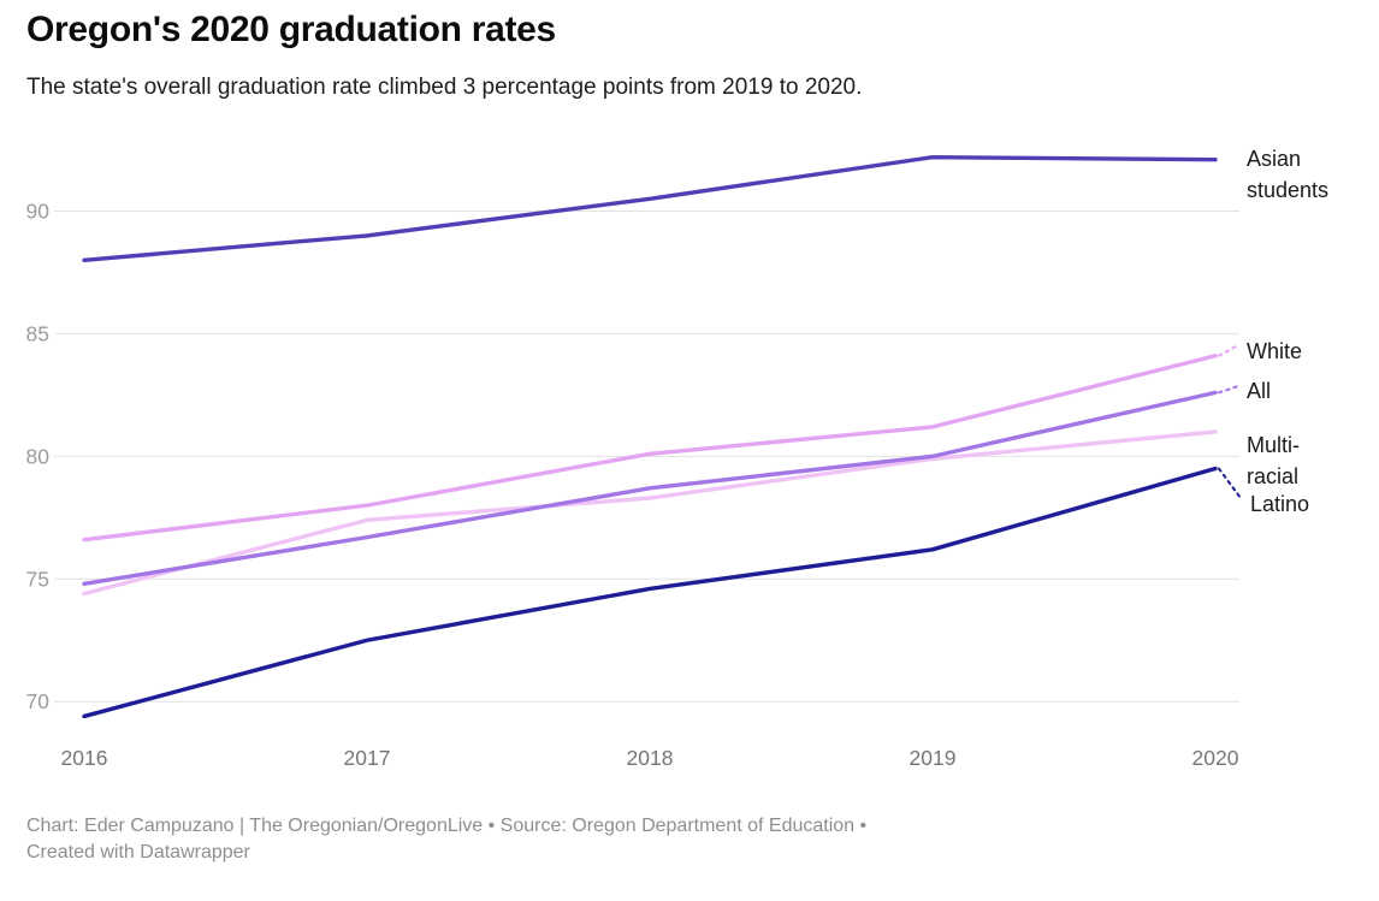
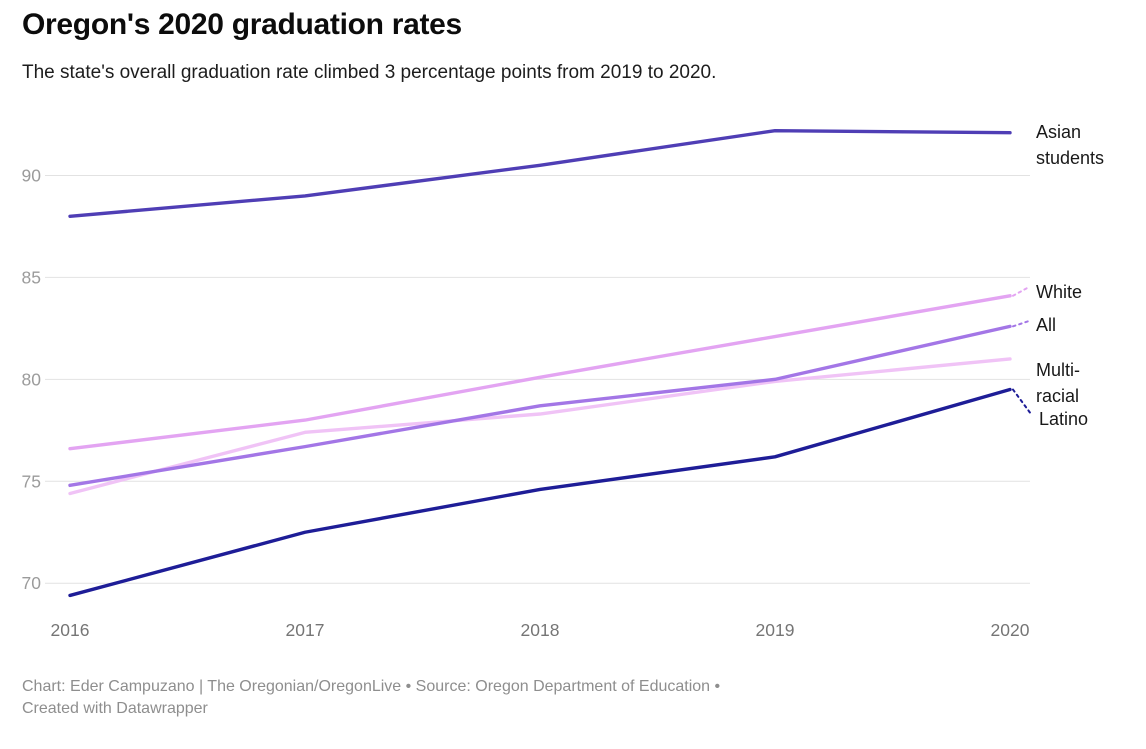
White/2019: 81.2 -> 82.1
